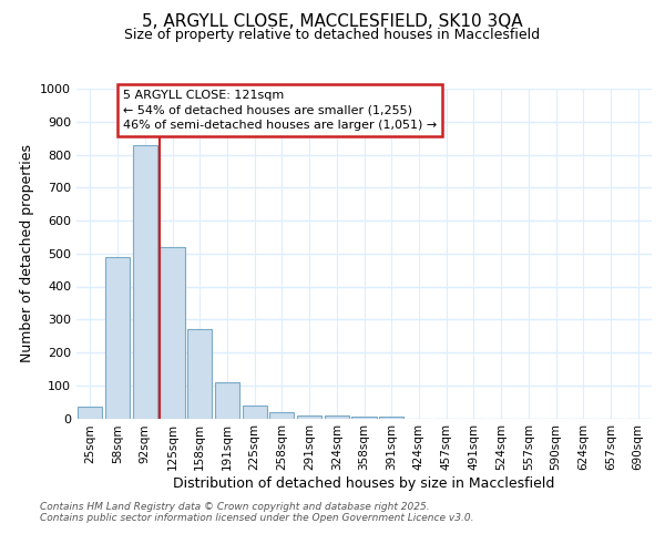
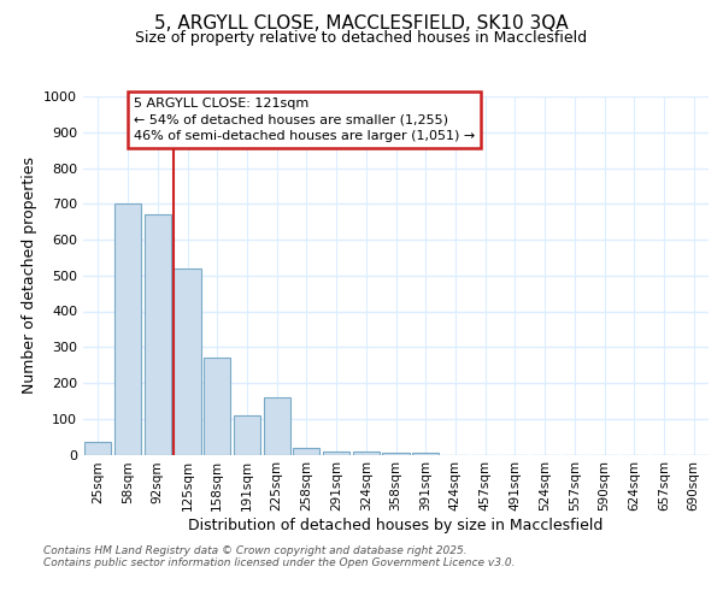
58sqm: 490 -> 700
92sqm: 830 -> 670
225sqm: 38 -> 160
